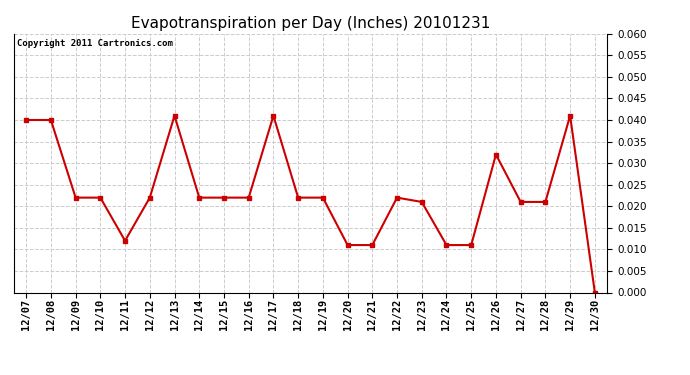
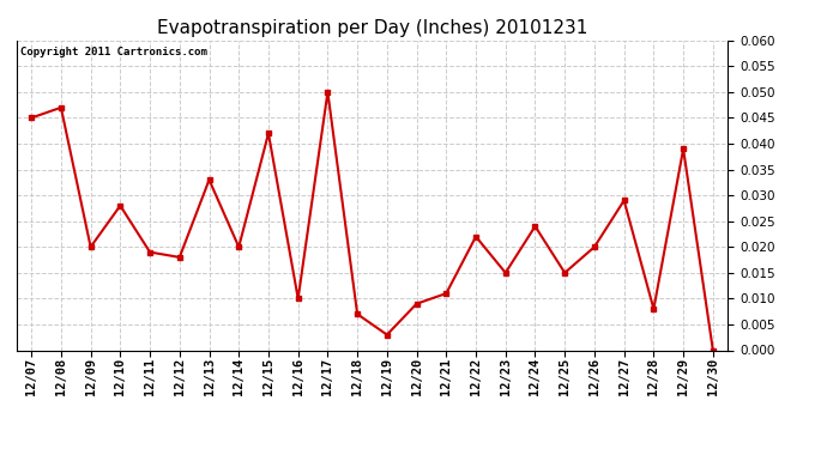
12/07: 0.040 -> 0.045
12/08: 0.040 -> 0.047
12/09: 0.022 -> 0.020
12/10: 0.022 -> 0.028
12/11: 0.012 -> 0.019
12/12: 0.022 -> 0.018
12/13: 0.041 -> 0.033
12/14: 0.022 -> 0.020
12/15: 0.022 -> 0.042
12/16: 0.022 -> 0.010
12/17: 0.041 -> 0.050
12/18: 0.022 -> 0.007
12/19: 0.022 -> 0.003
12/20: 0.011 -> 0.009
12/23: 0.021 -> 0.015
12/24: 0.011 -> 0.024
12/25: 0.011 -> 0.015
12/26: 0.032 -> 0.020
12/27: 0.021 -> 0.029
12/28: 0.021 -> 0.008
12/29: 0.041 -> 0.039
